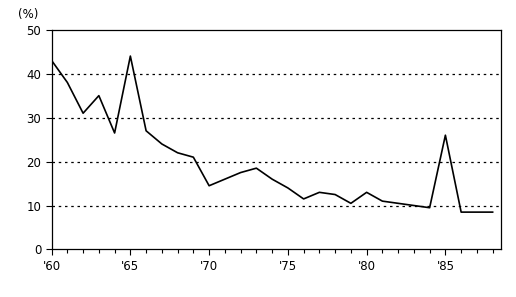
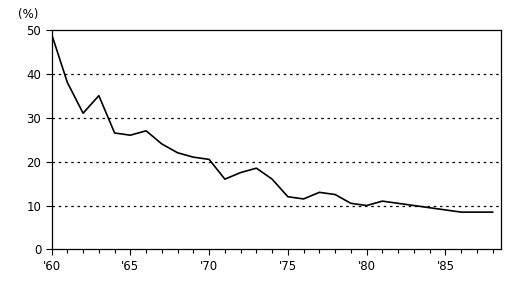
'60: 43.0 -> 49.0
'65: 44.0 -> 26.0
'70: 14.5 -> 20.5
'75: 14.0 -> 12.0
'80: 13.0 -> 10.0
'85: 26.0 -> 9.0
